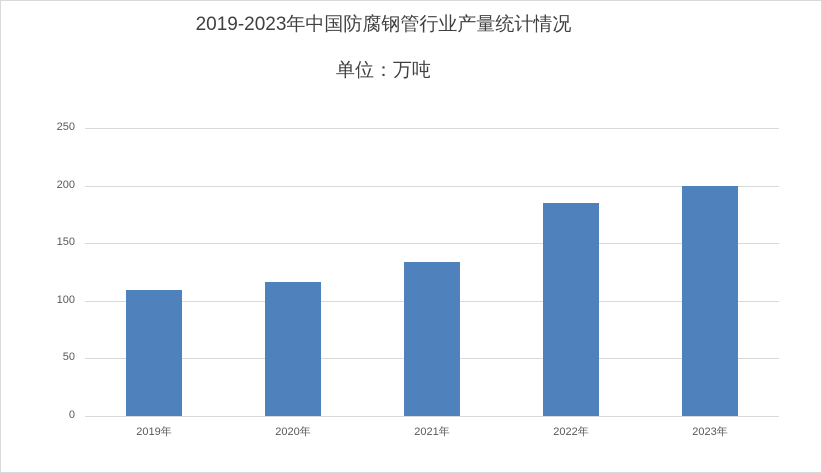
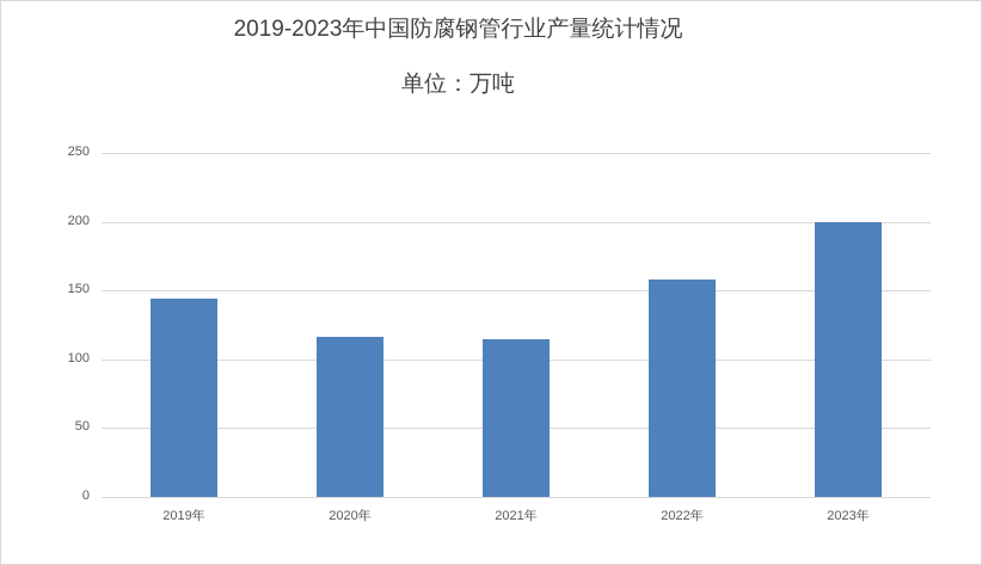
2019年: 109 -> 144
2021年: 134 -> 115
2022年: 185 -> 158
